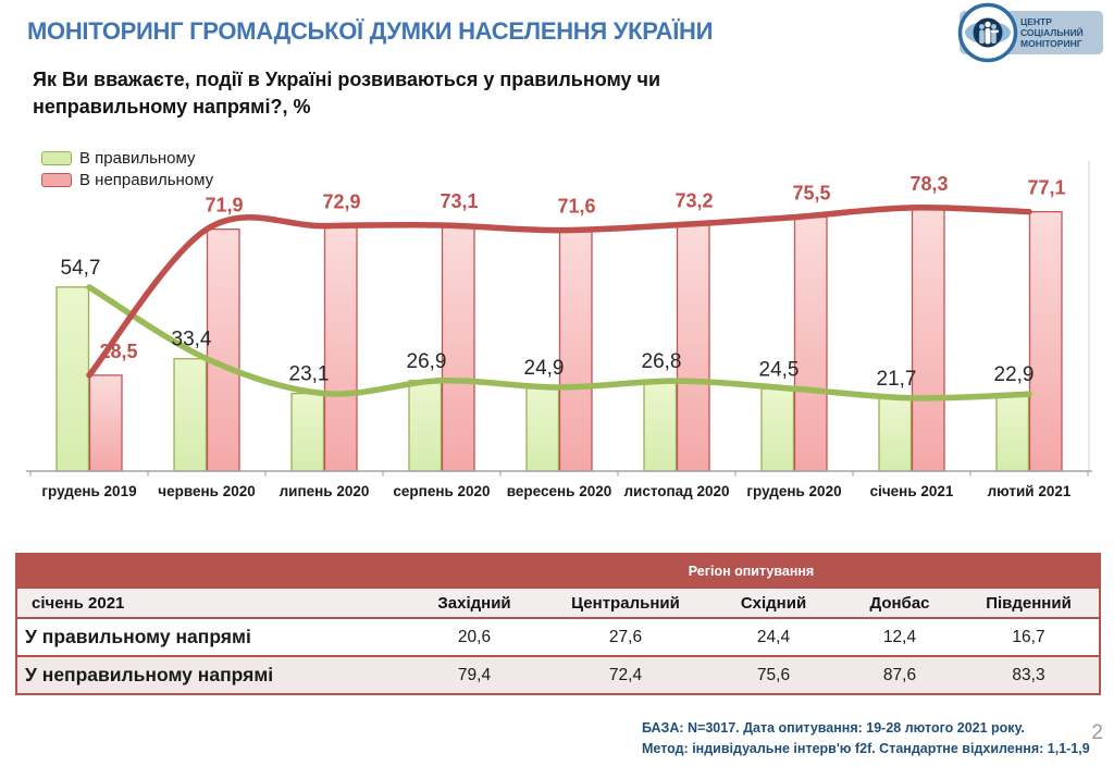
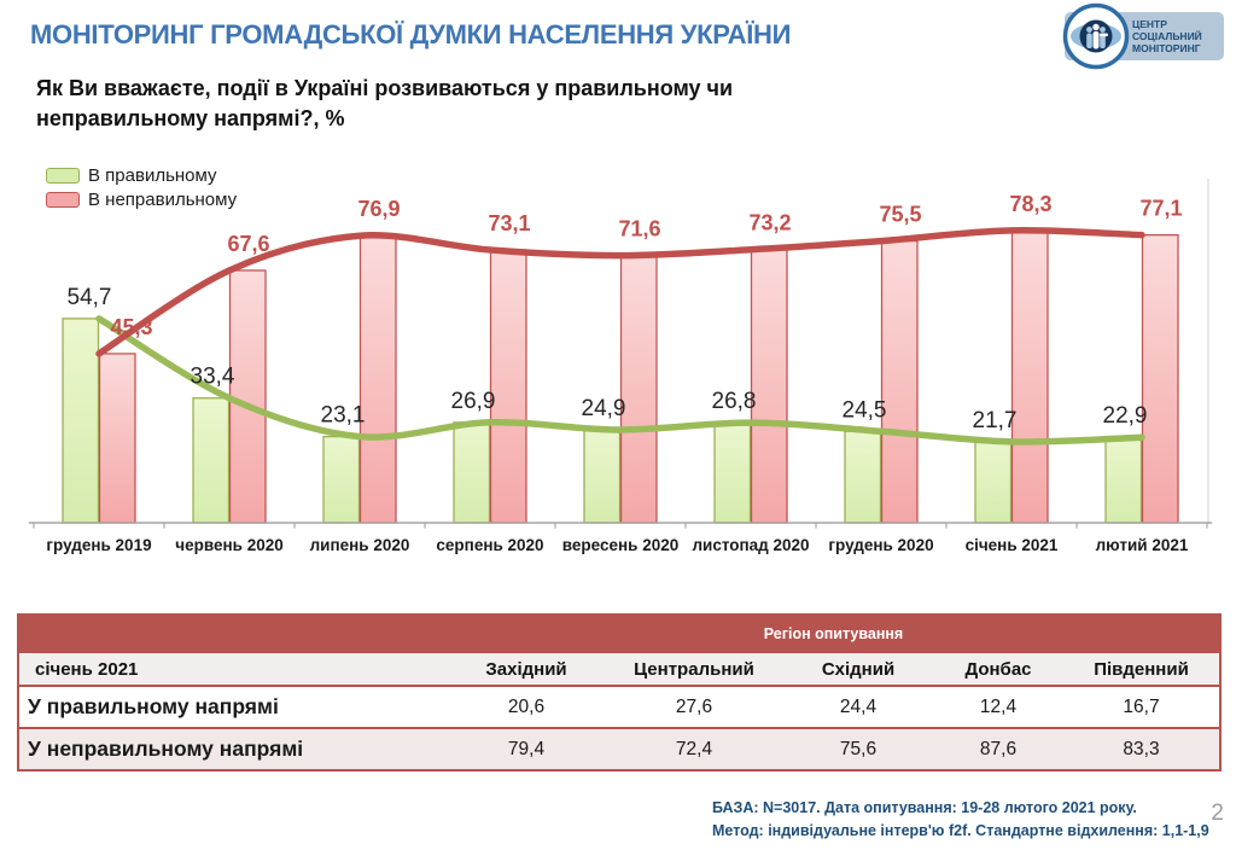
В неправильному/грудень 2019: 28,5 -> 45,3
В неправильному/червень 2020: 71,9 -> 67,6
В неправильному/липень 2020: 72,9 -> 76,9
